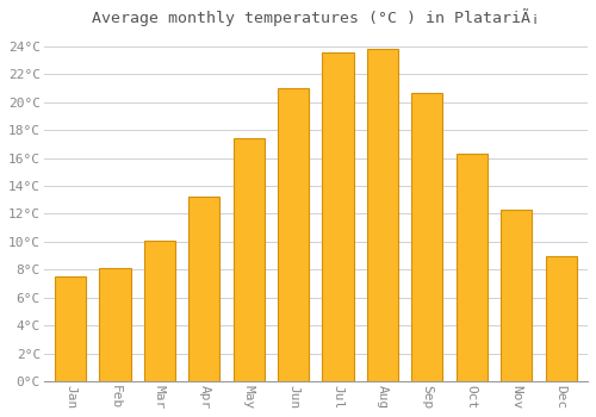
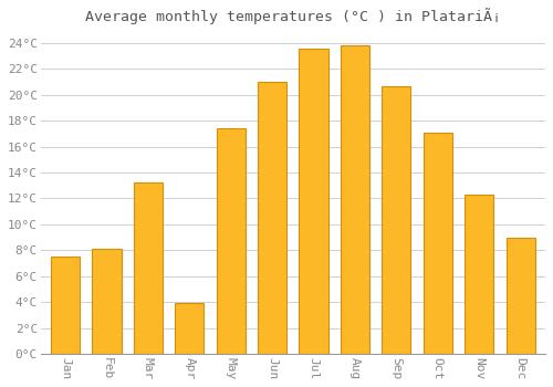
Mar: 10.1°C -> 13.2°C
Apr: 13.2°C -> 3.9°C
Oct: 16.3°C -> 17.1°C
